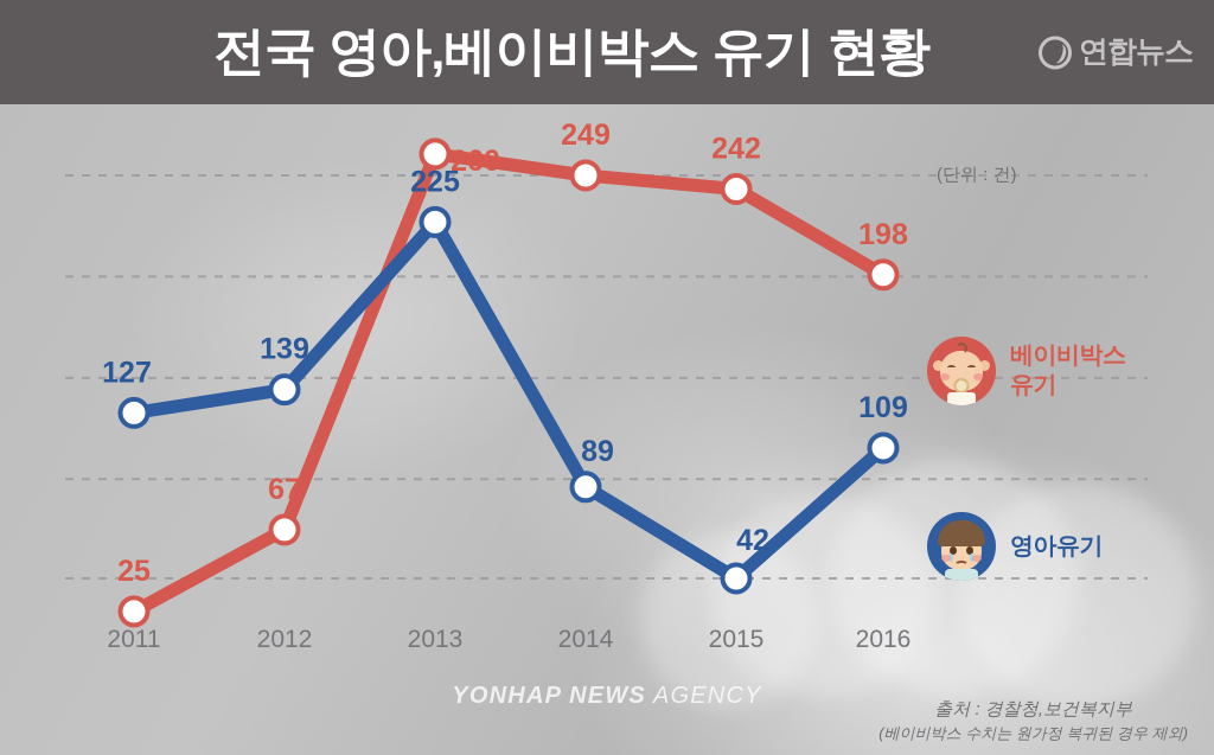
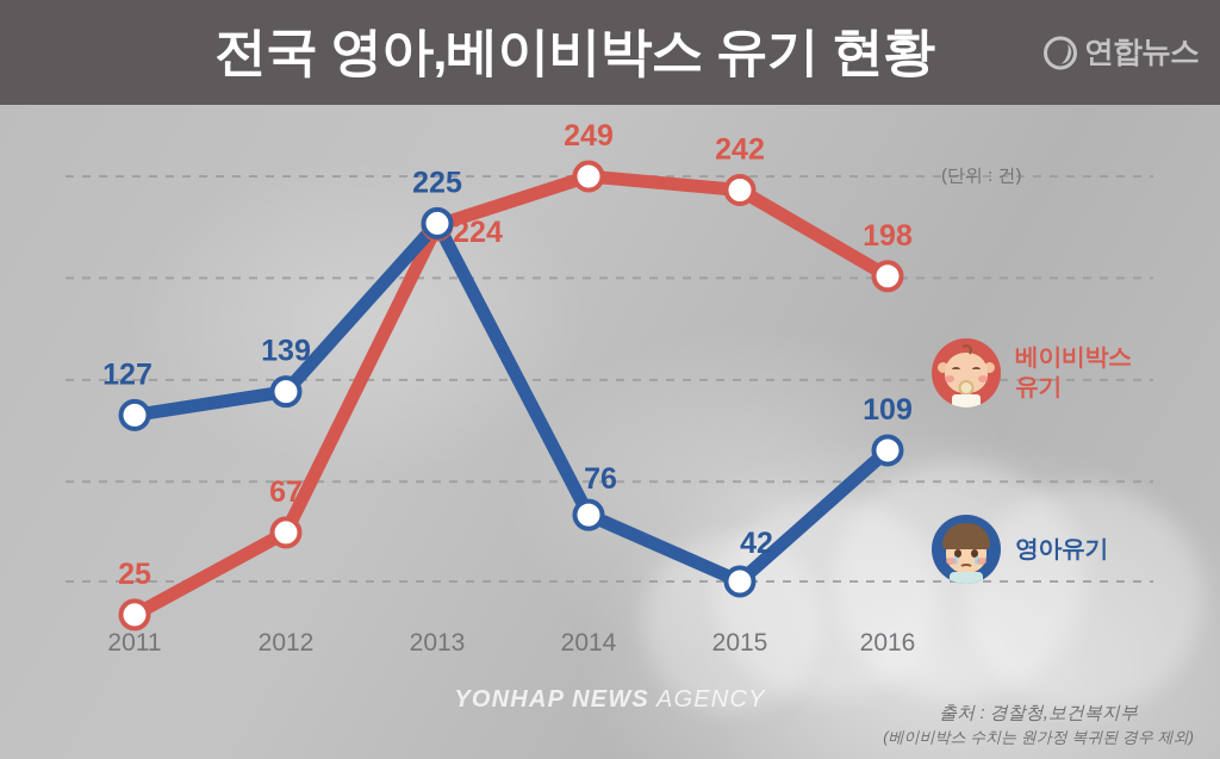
베이비박스 유기/2013: 260 -> 224
영아유기/2014: 89 -> 76
